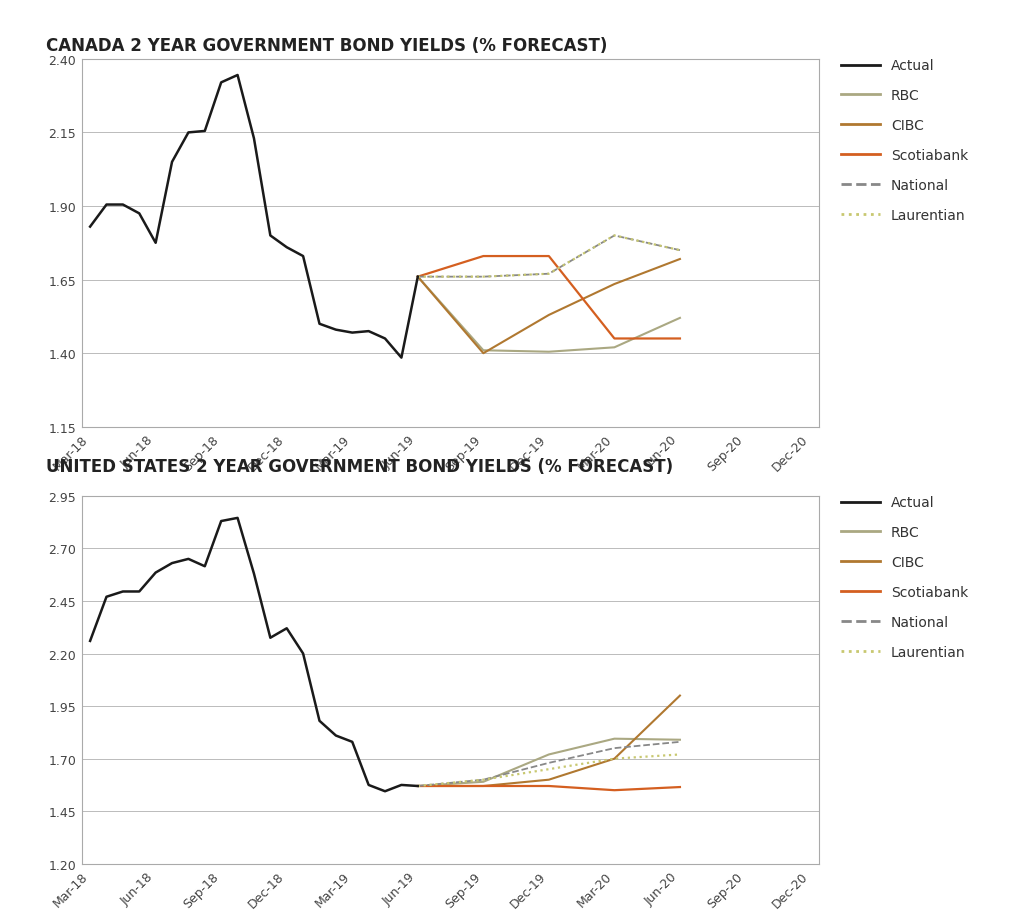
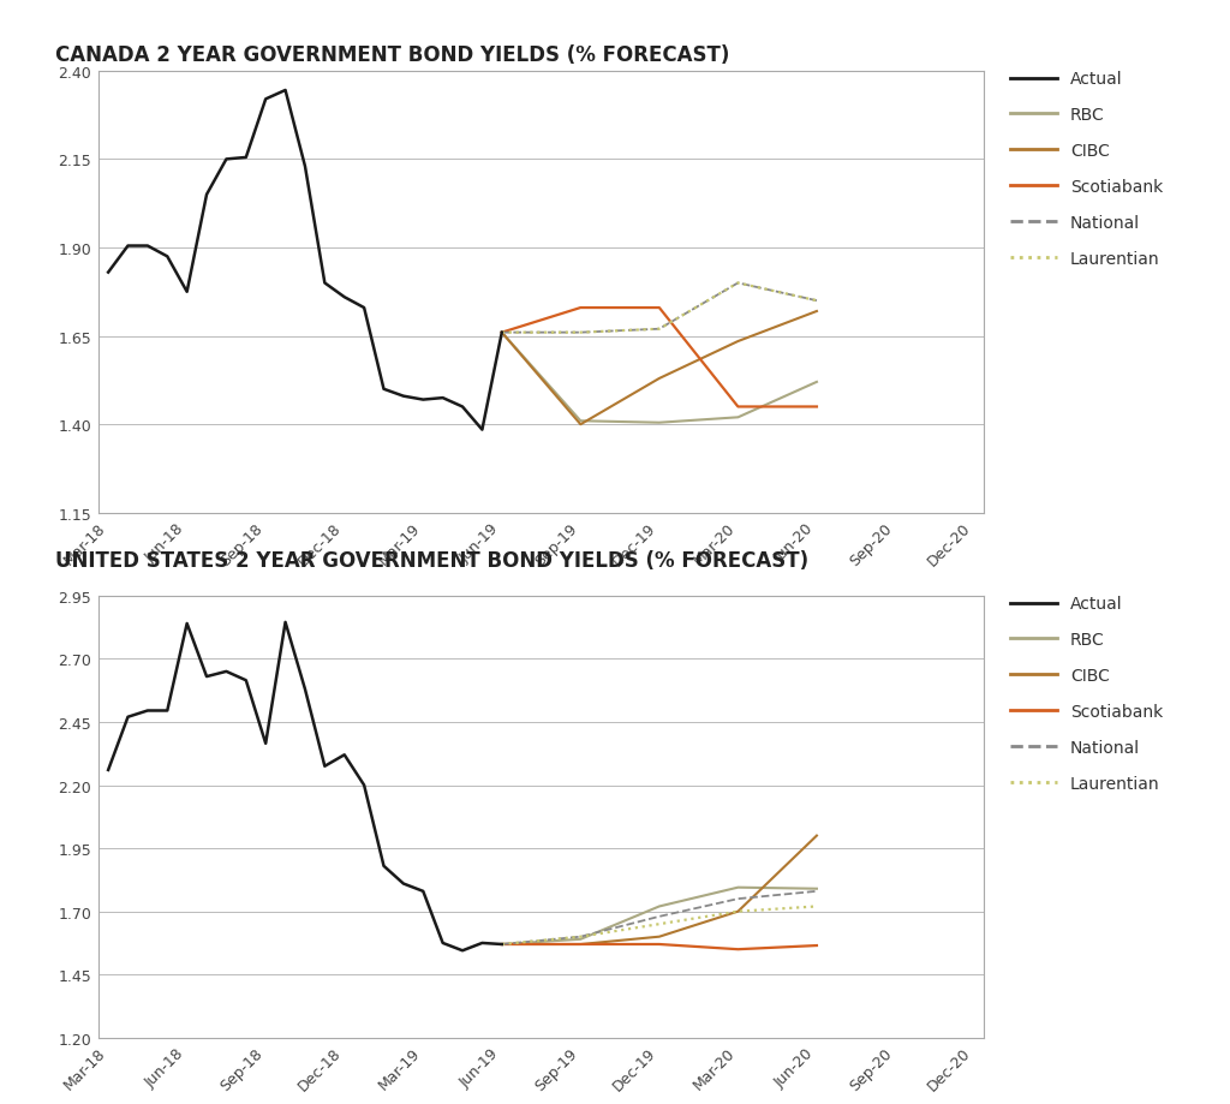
Actual/Jun-18: 2.585 -> 2.840
Actual/Sep-18: 2.830 -> 2.365
